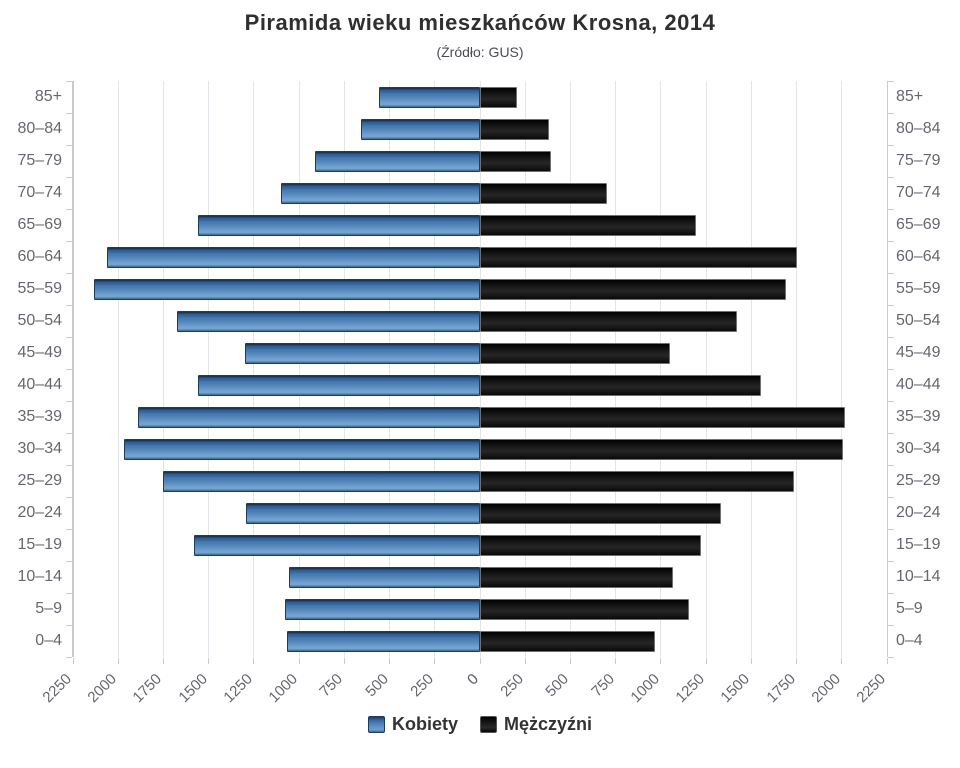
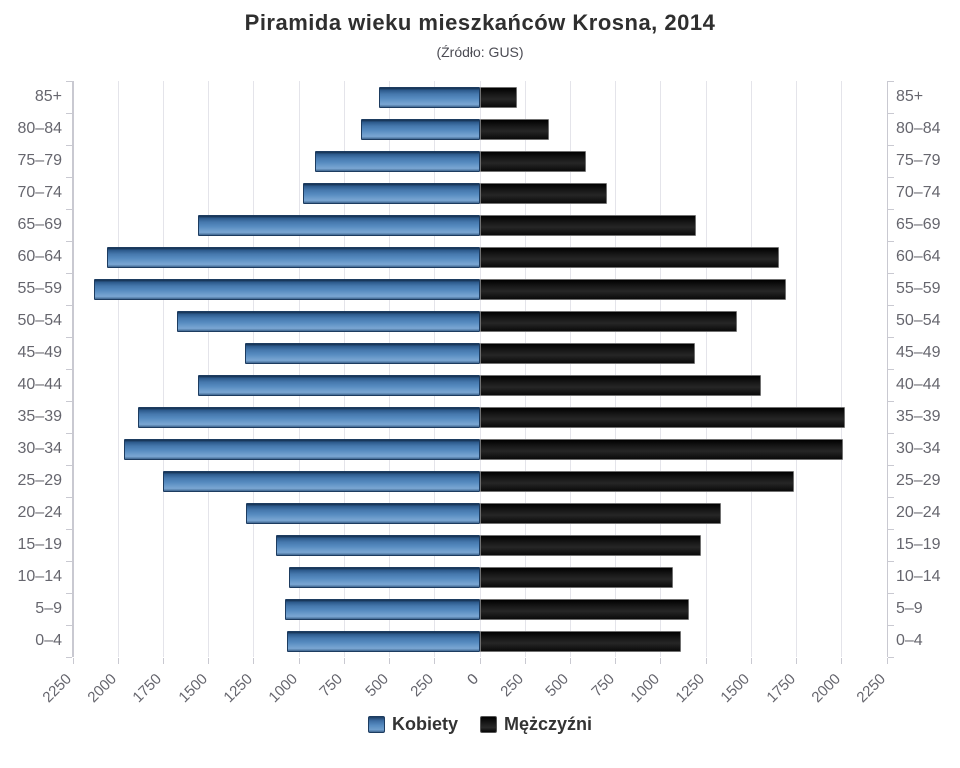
Mężczyźni/75–79: 390 -> 580
Kobiety/70–74: 1100 -> 980
Mężczyźni/60–64: 1750 -> 1660
Mężczyźni/45–49: 1050 -> 1190
Kobiety/15–19: 1580 -> 1130
Mężczyźni/0–4: 970 -> 1110
